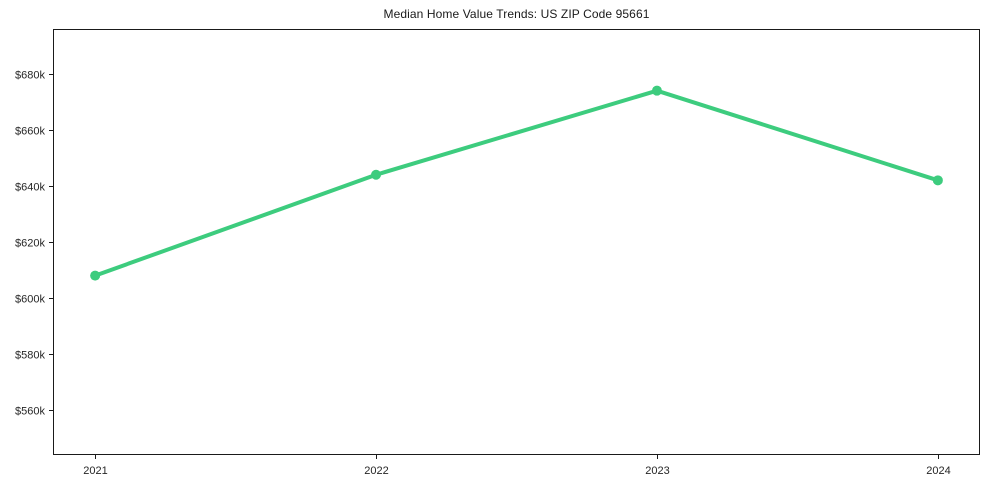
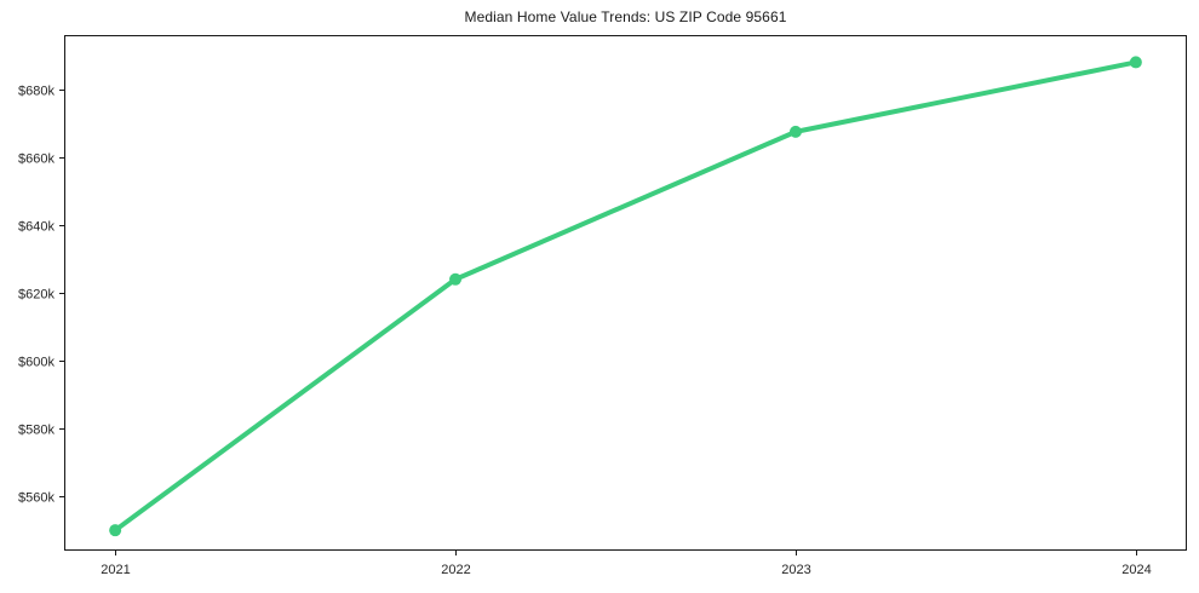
2021: $608k -> $550k
2022: $644k -> $624k
2023: $674k -> $668k
2024: $642k -> $688k
